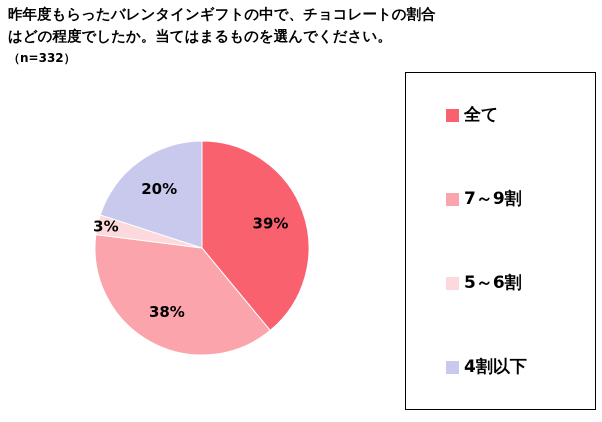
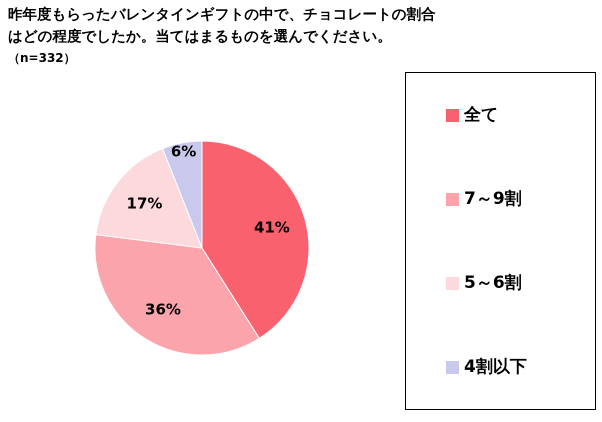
全て: 39% -> 41%
7～9割: 38% -> 36%
5～6割: 3% -> 17%
4割以下: 20% -> 6%
